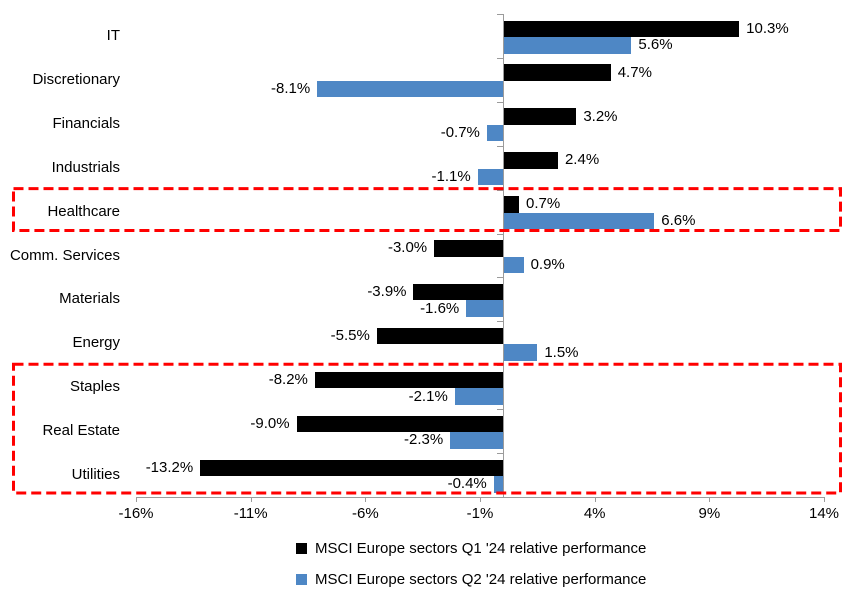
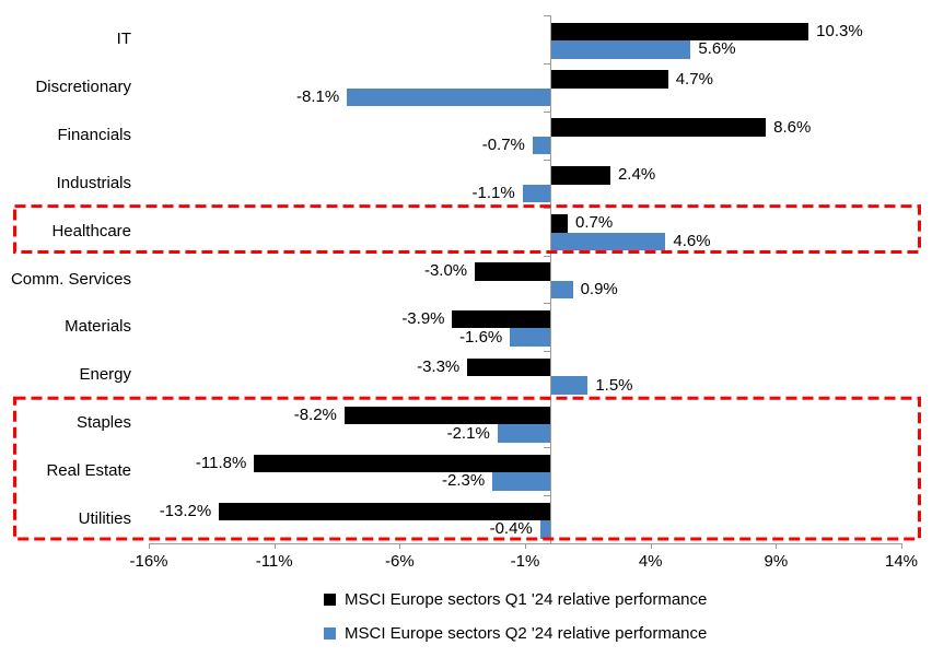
MSCI Europe sectors Q1 '24 relative performance/Financials: 3.2% -> 8.6%
MSCI Europe sectors Q2 '24 relative performance/Healthcare: 6.6% -> 4.6%
MSCI Europe sectors Q1 '24 relative performance/Energy: -5.5% -> -3.3%
MSCI Europe sectors Q1 '24 relative performance/Real Estate: -9.0% -> -11.8%
